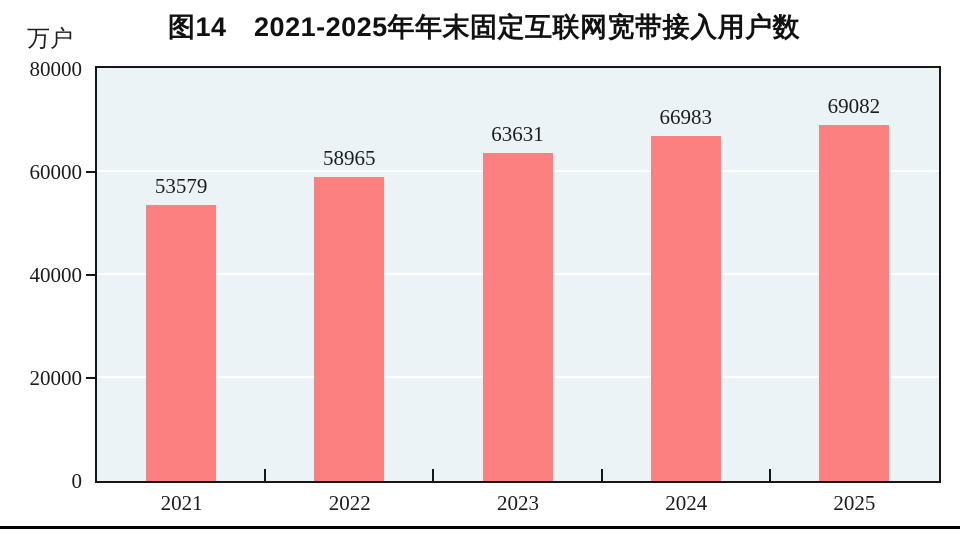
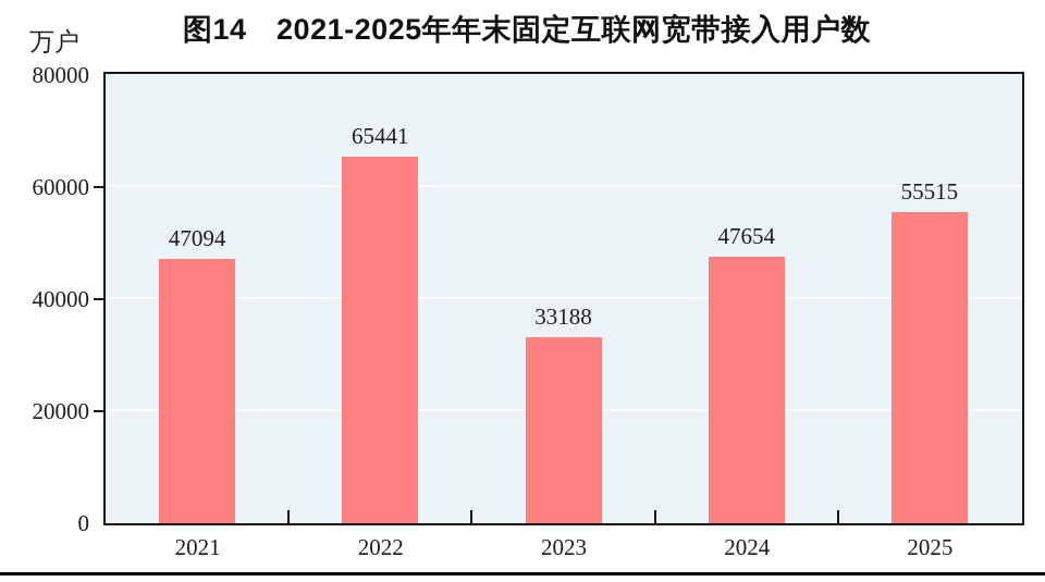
2021: 53579 -> 47094
2022: 58965 -> 65441
2023: 63631 -> 33188
2024: 66983 -> 47654
2025: 69082 -> 55515
